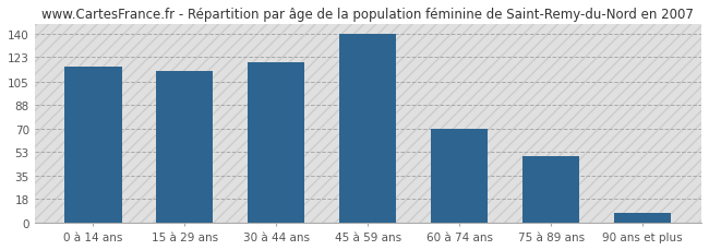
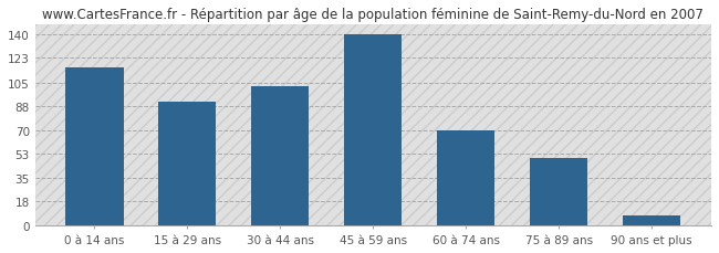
15 à 29 ans: 113 -> 91
30 à 44 ans: 119 -> 102
